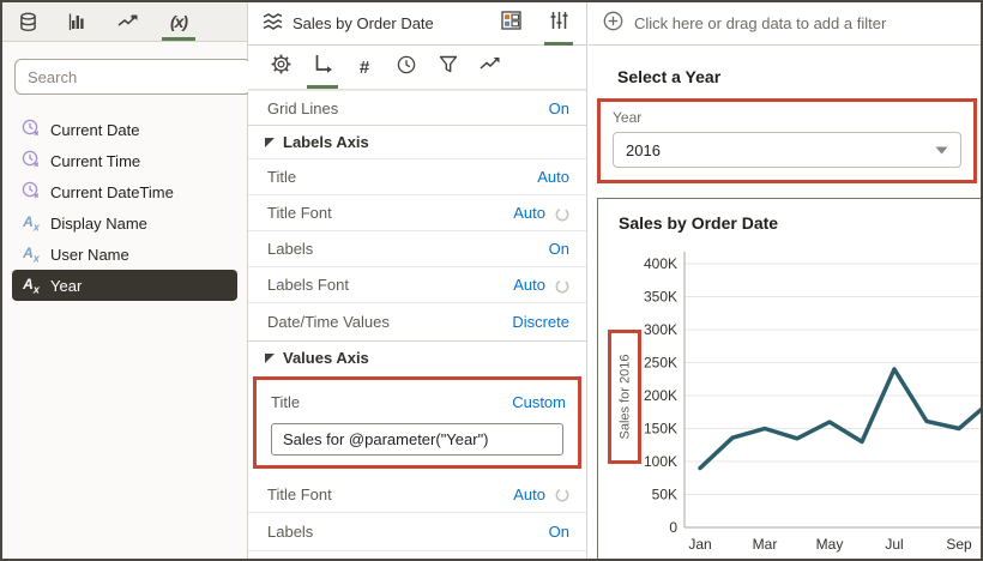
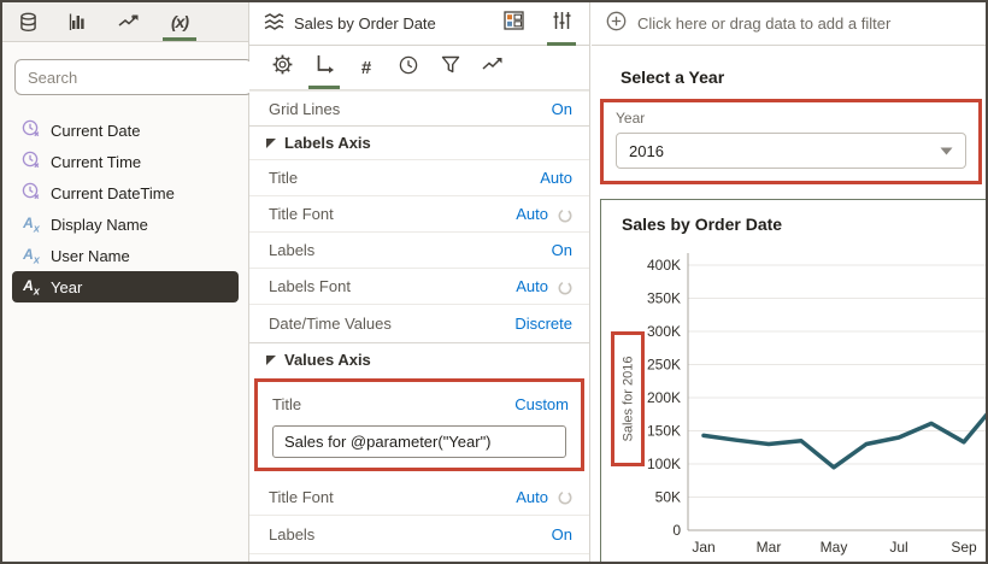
Jan: 90K -> 140K
Mar: 150K -> 130K
May: 160K -> 100K
Jul: 240K -> 140K
Sep: 150K -> 130K
